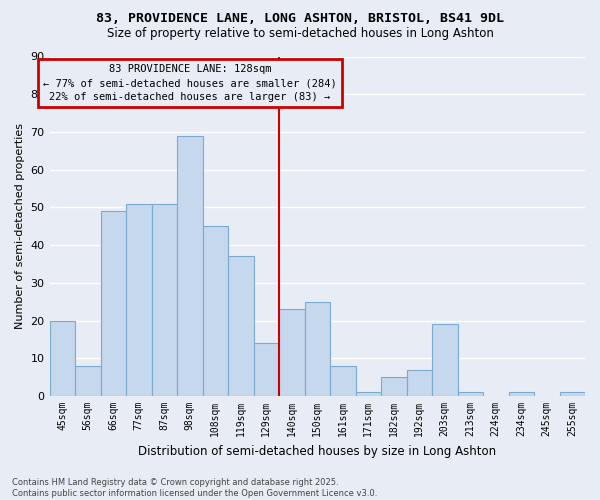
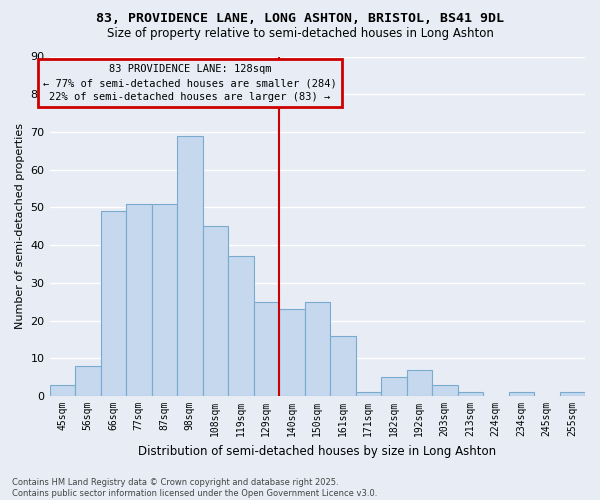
45sqm: 20 -> 3
129sqm: 14 -> 25
161sqm: 8 -> 16
203sqm: 19 -> 3
